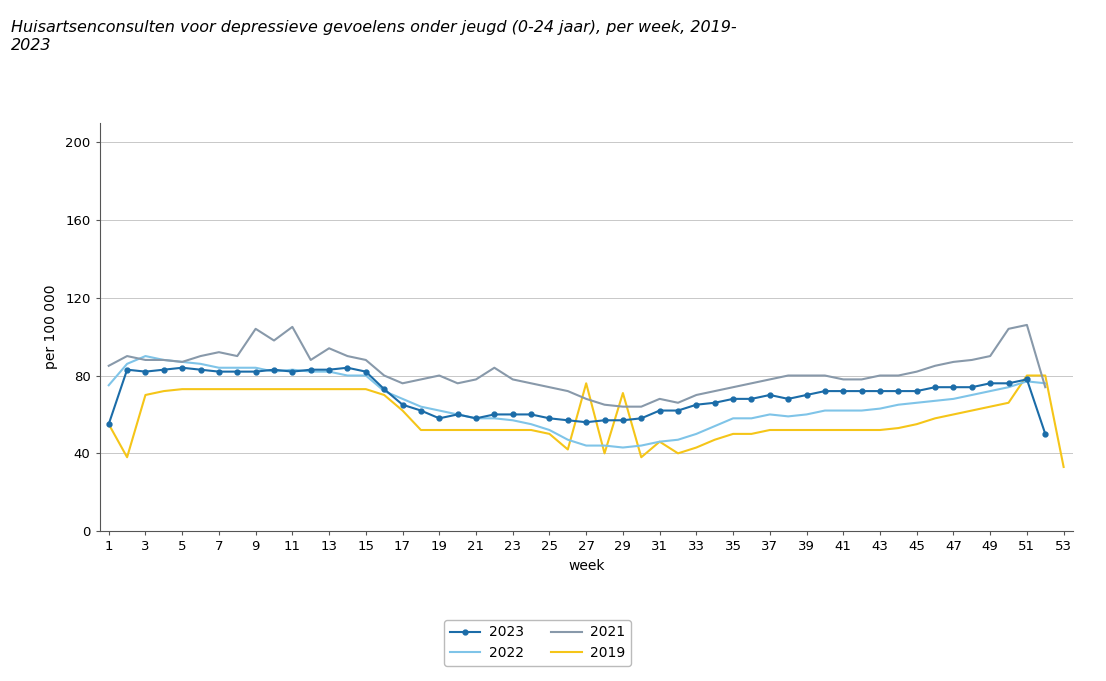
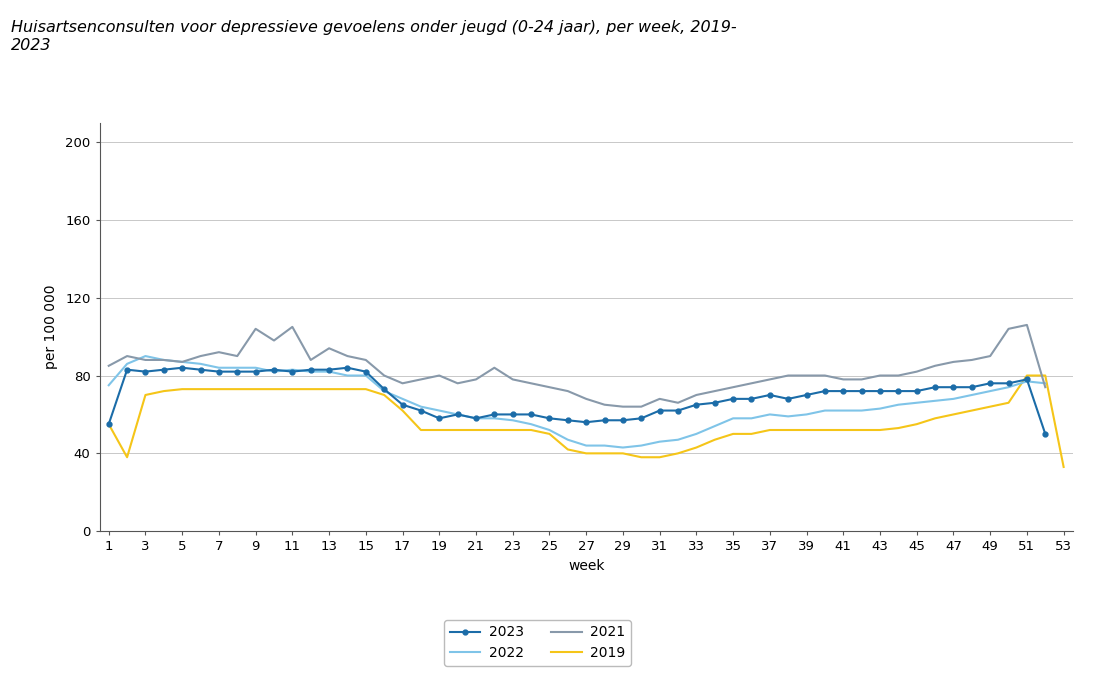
2019/27: 76 -> 40
2019/29: 71 -> 40
2019/31: 46 -> 38
